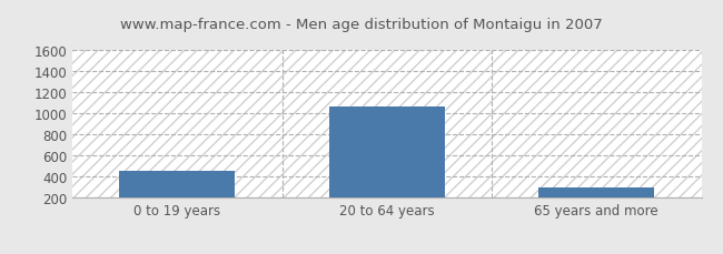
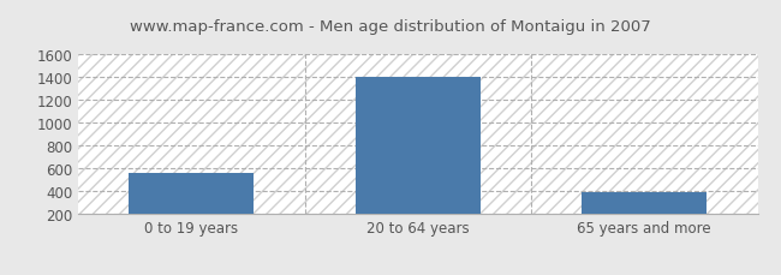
0 to 19 years: 460 -> 560
20 to 64 years: 1060 -> 1400
65 years and more: 300 -> 390
